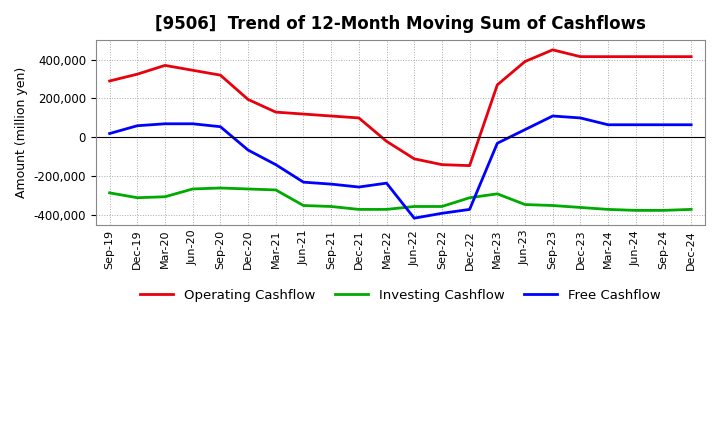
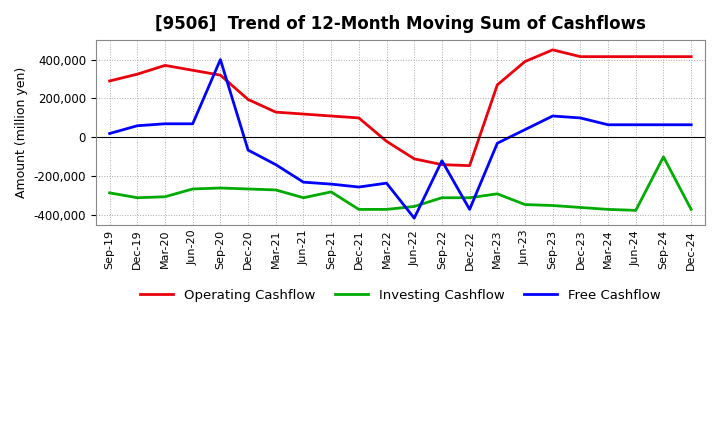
Free Cashflow/Sep-20: 60,000 -> 400,000
Investing Cashflow/Jun-21: -350,000 -> -310,000
Investing Cashflow/Sep-21: -360,000 -> -280,000
Investing Cashflow/Sep-22: -360,000 -> -310,000
Free Cashflow/Sep-22: -390,000 -> -120,000
Investing Cashflow/Sep-24: -380,000 -> -100,000
